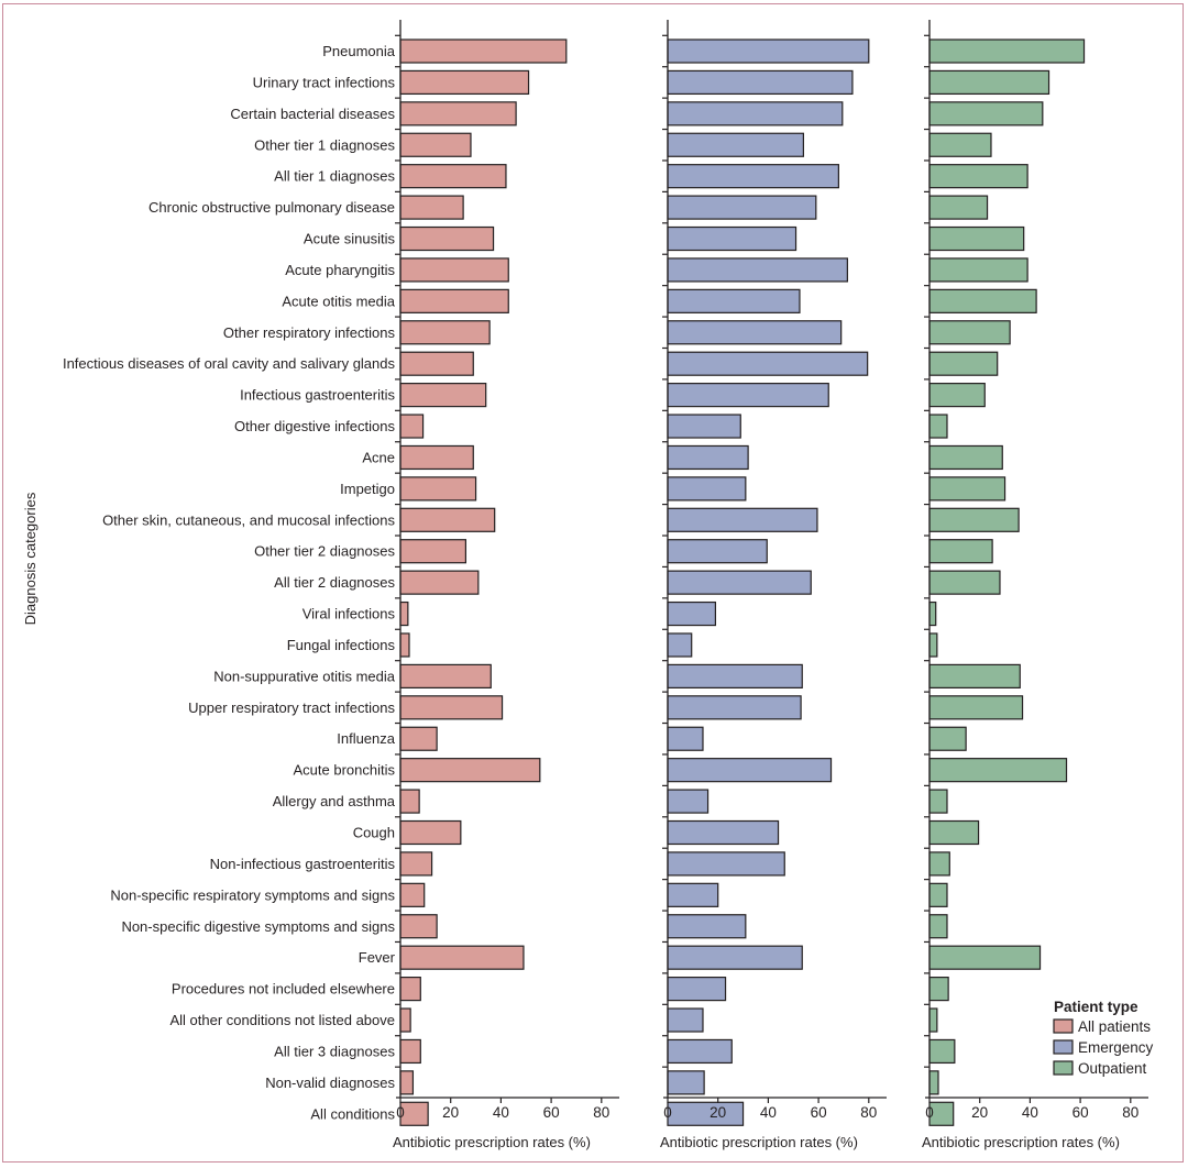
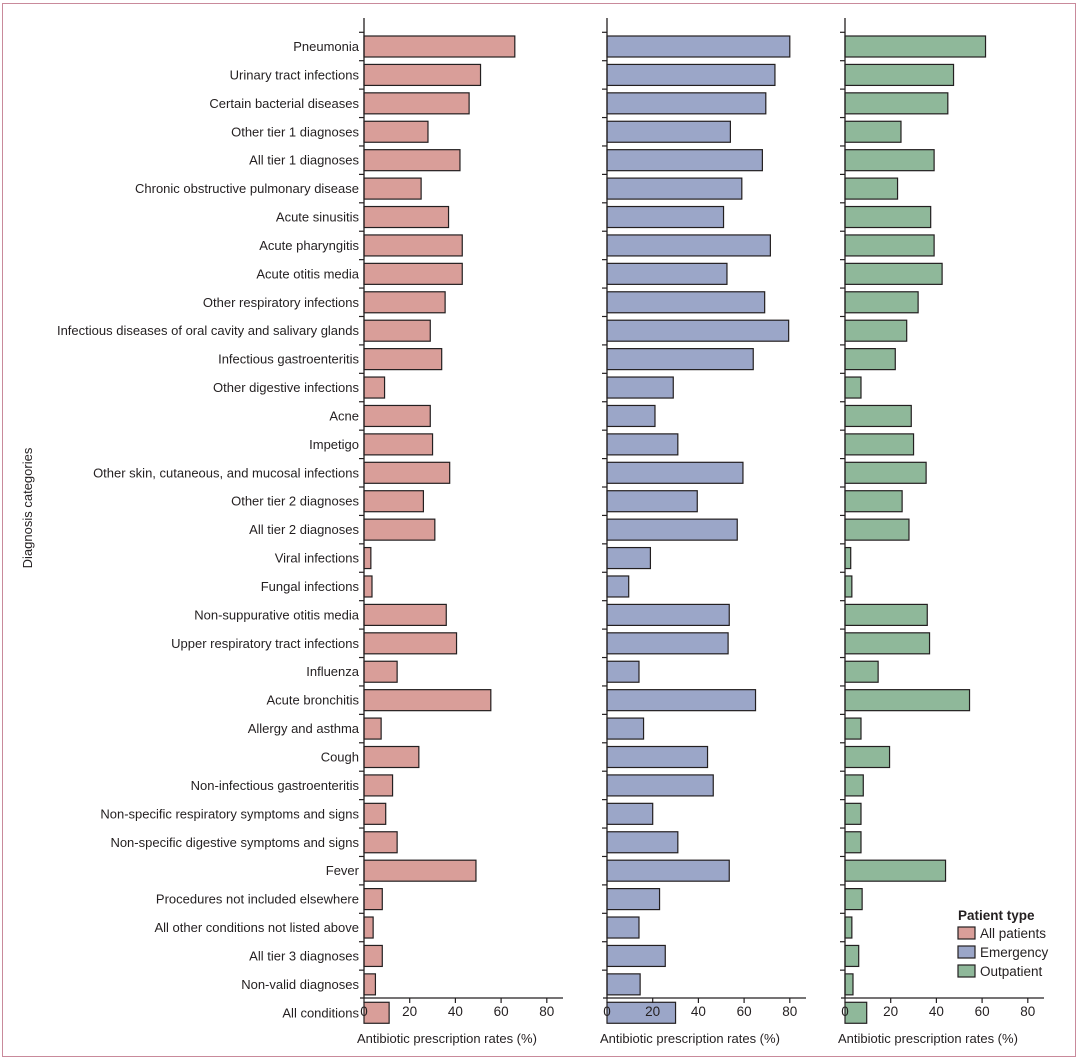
Emergency/Acne: 32 -> 21
Outpatient/All tier 3 diagnoses: 10 -> 6
